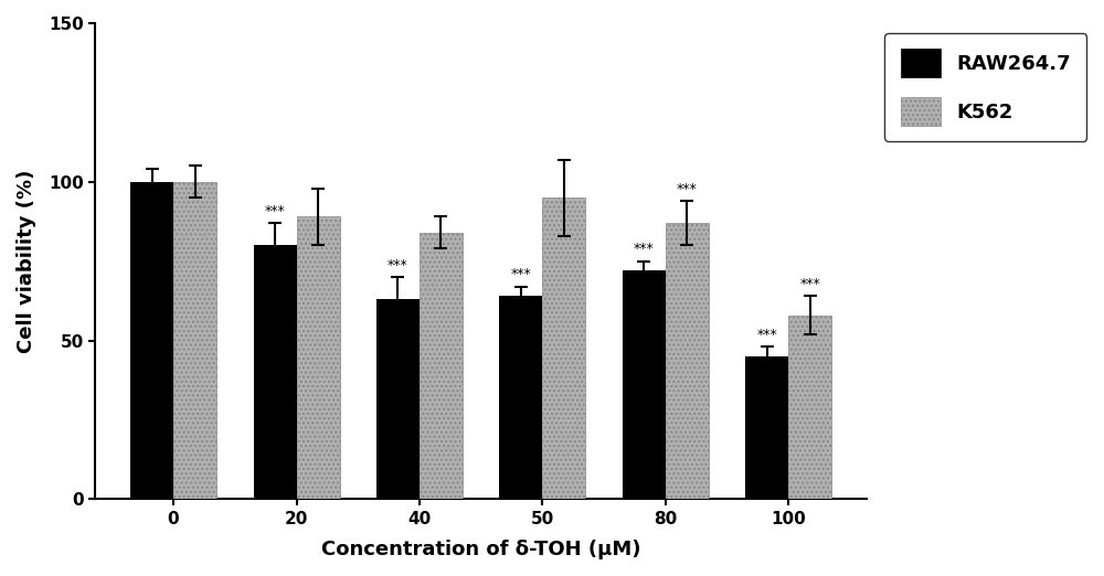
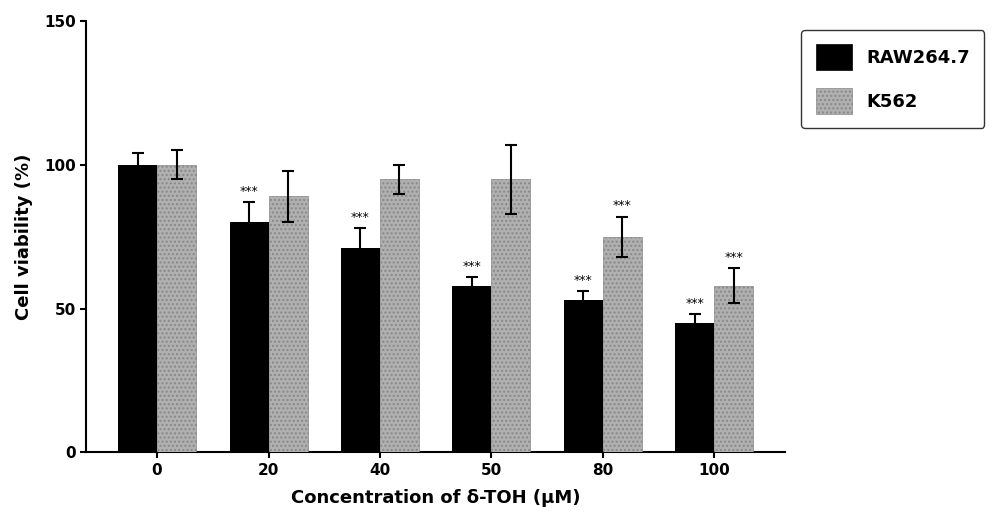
RAW264.7/40: 63 -> 71
K562/40: 84 -> 95
RAW264.7/50: 64 -> 58
RAW264.7/80: 72 -> 53
K562/80: 87 -> 75
